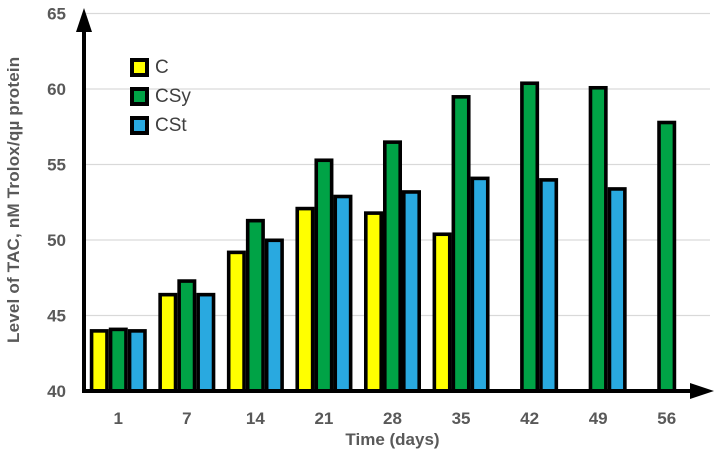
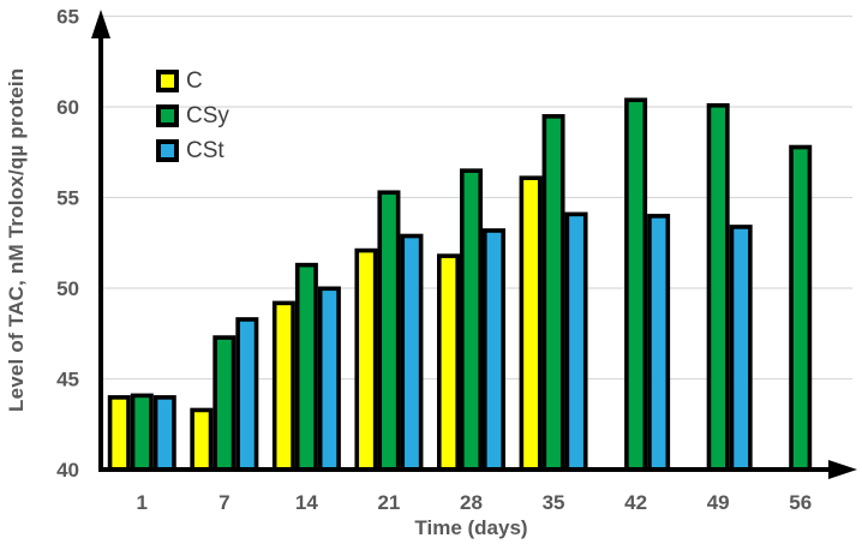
C/7: 46.5 -> 43.4
CSt/7: 46.5 -> 48.4
C/35: 50.5 -> 56.2
